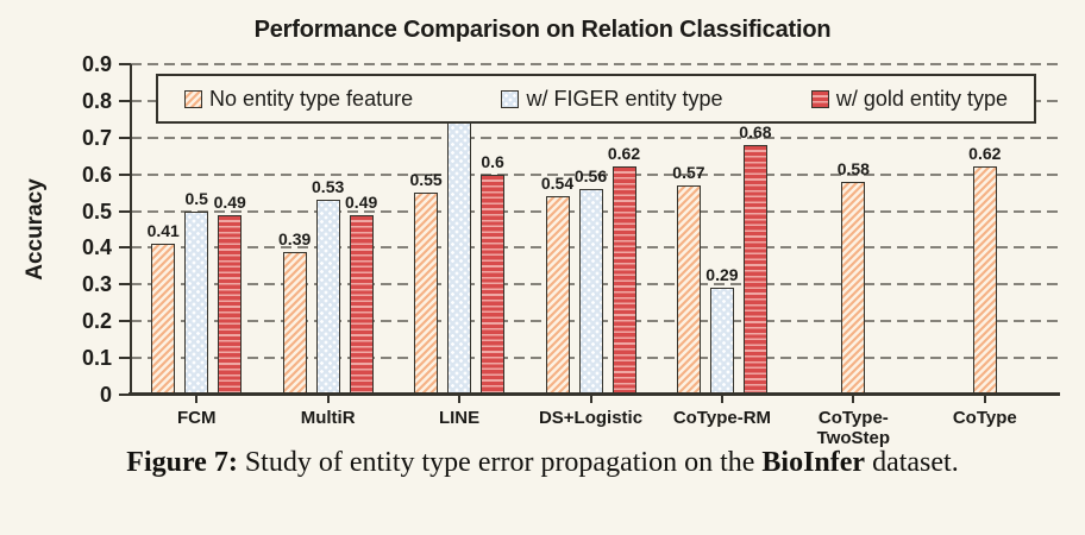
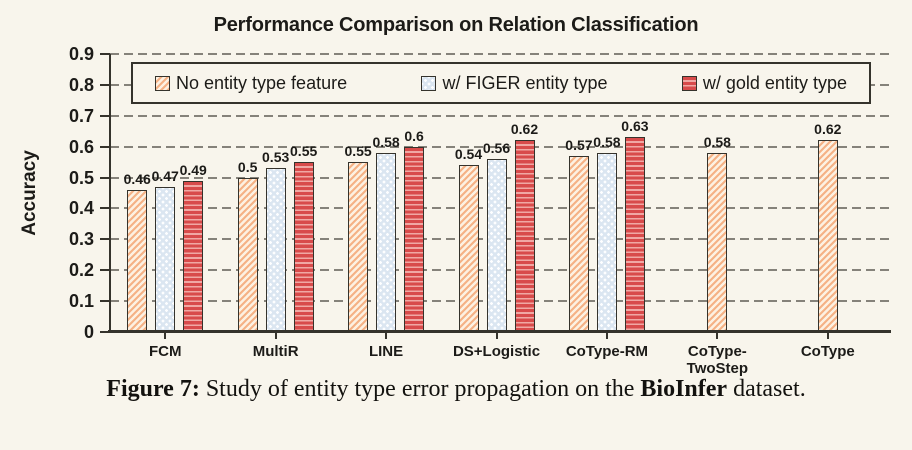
No entity type feature/FCM: 0.41 -> 0.46
w/ FIGER entity type/FCM: 0.5 -> 0.47
No entity type feature/MultiR: 0.39 -> 0.5
w/ gold entity type/MultiR: 0.49 -> 0.55
w/ FIGER entity type/LINE: 0.74 -> 0.58
w/ FIGER entity type/CoType-RM: 0.29 -> 0.58
w/ gold entity type/CoType-RM: 0.68 -> 0.63
